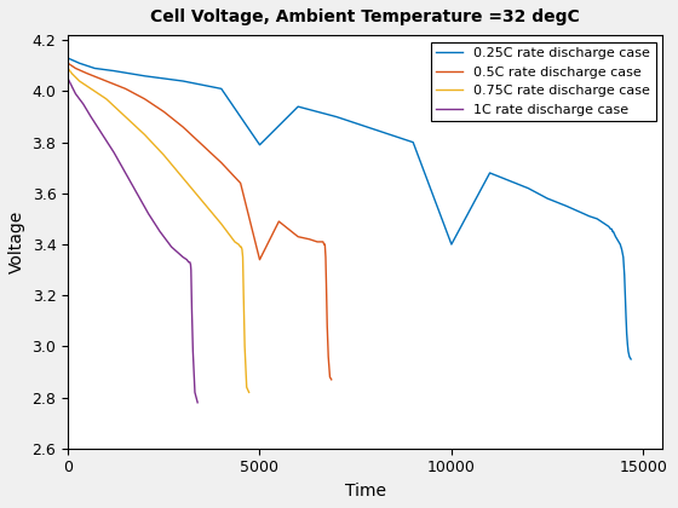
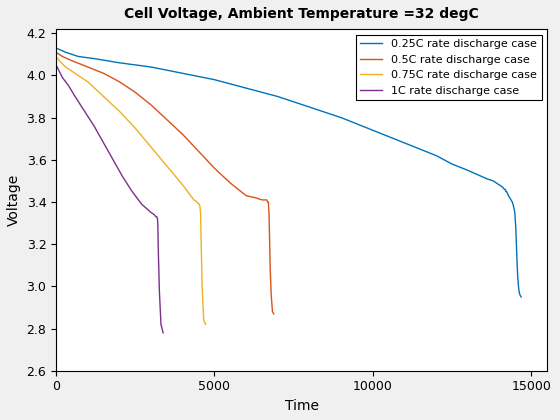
0.25C rate discharge case/5000: 3.79 -> 3.98
0.5C rate discharge case/5000: 3.34 -> 3.56
0.25C rate discharge case/10000: 3.40 -> 3.74
